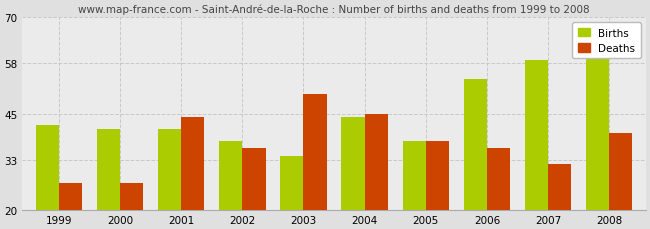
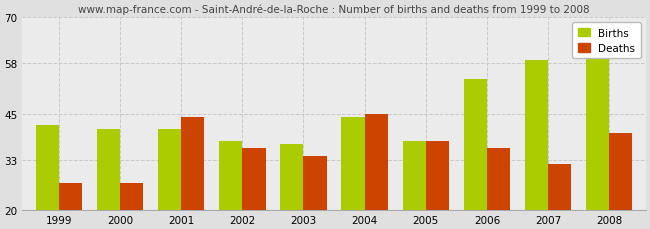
Births/2003: 34 -> 37
Deaths/2003: 50 -> 34
